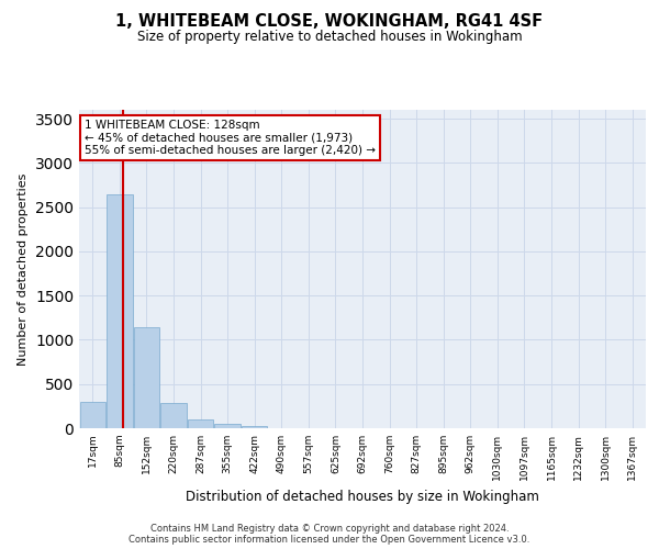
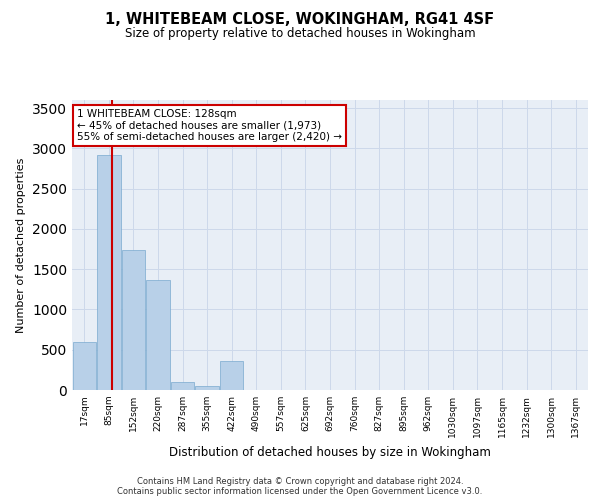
17sqm: 300 -> 600
85sqm: 2640 -> 2920
152sqm: 1140 -> 1740
220sqm: 290 -> 1360
422sqm: 30 -> 360
